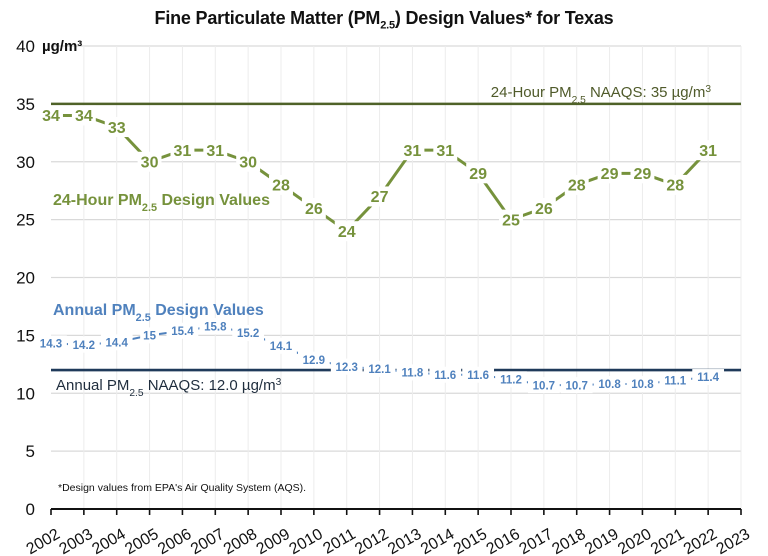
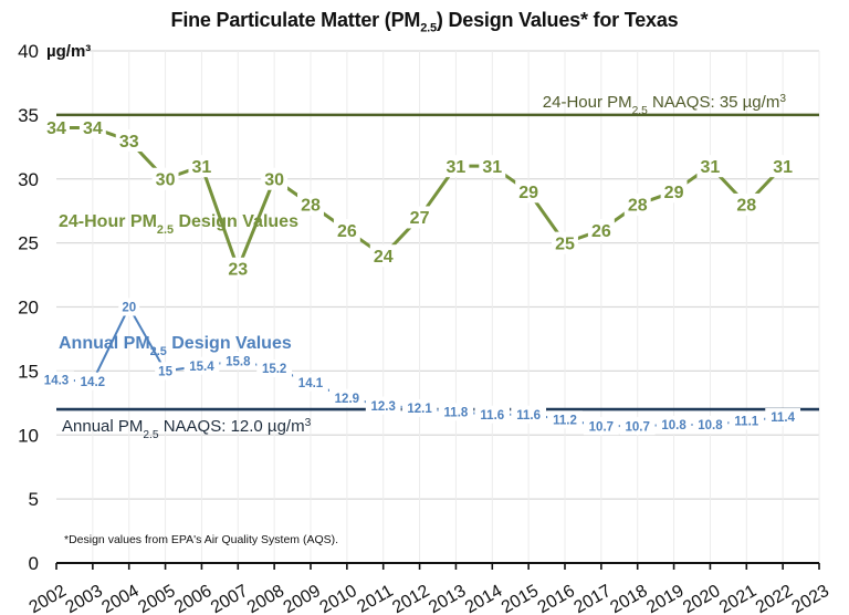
Annual PM2.5 Design Values/2004: 14.4 -> 20
24-Hour PM2.5 Design Values/2007: 31 -> 23
24-Hour PM2.5 Design Values/2020: 29 -> 31
